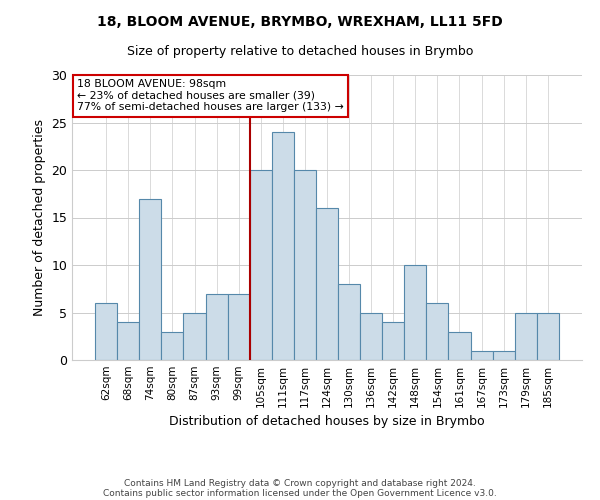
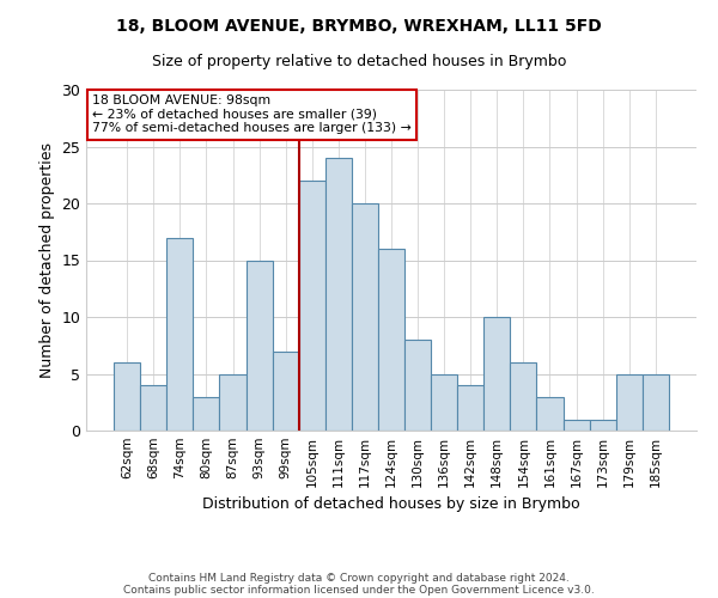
93sqm: 7 -> 15
105sqm: 20 -> 22
